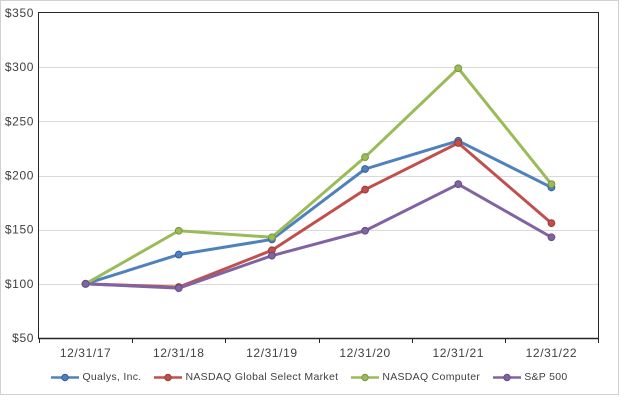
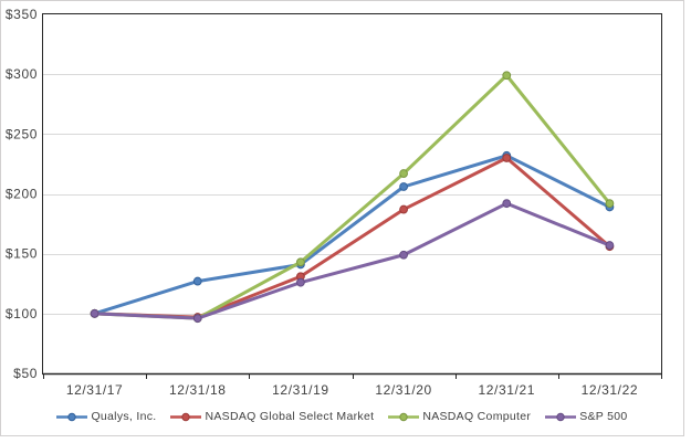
NASDAQ Computer/12/31/18: $149 -> $96
S&P 500/12/31/22: $143 -> $157
